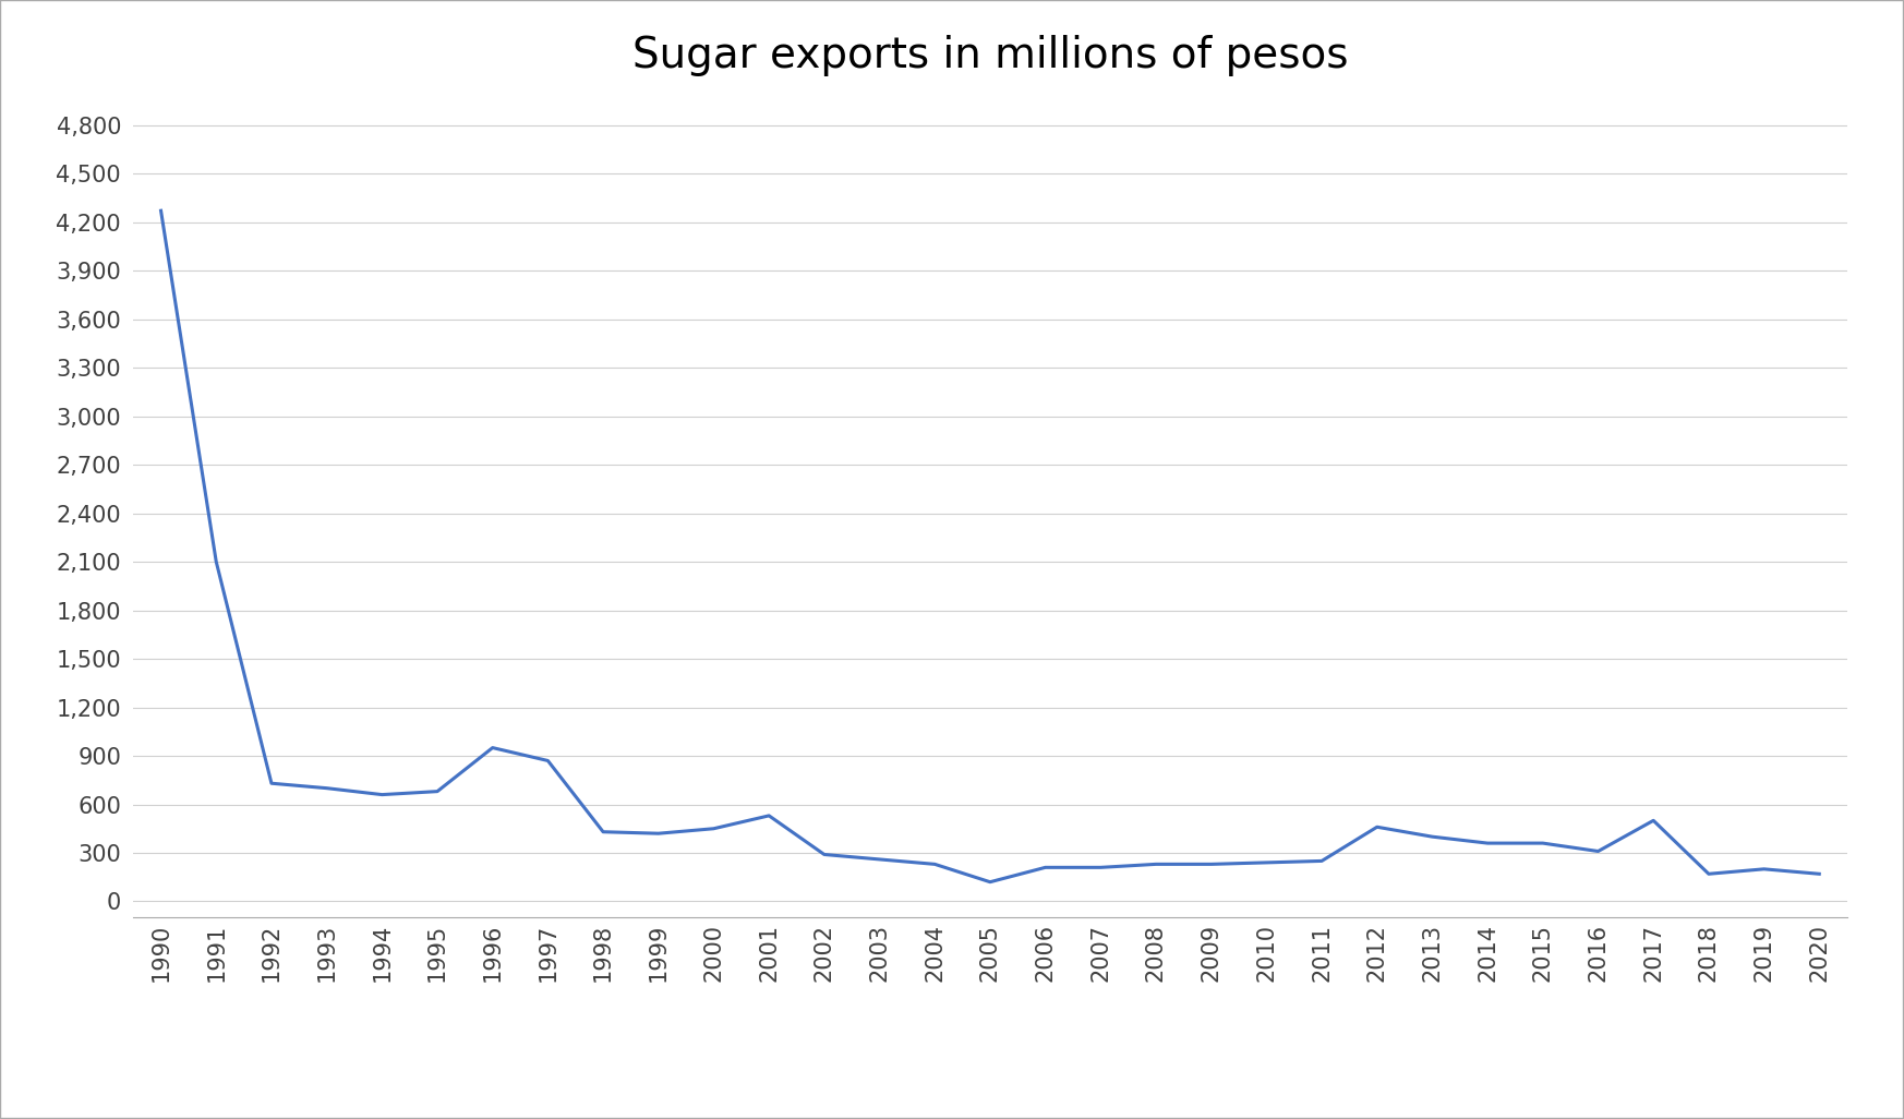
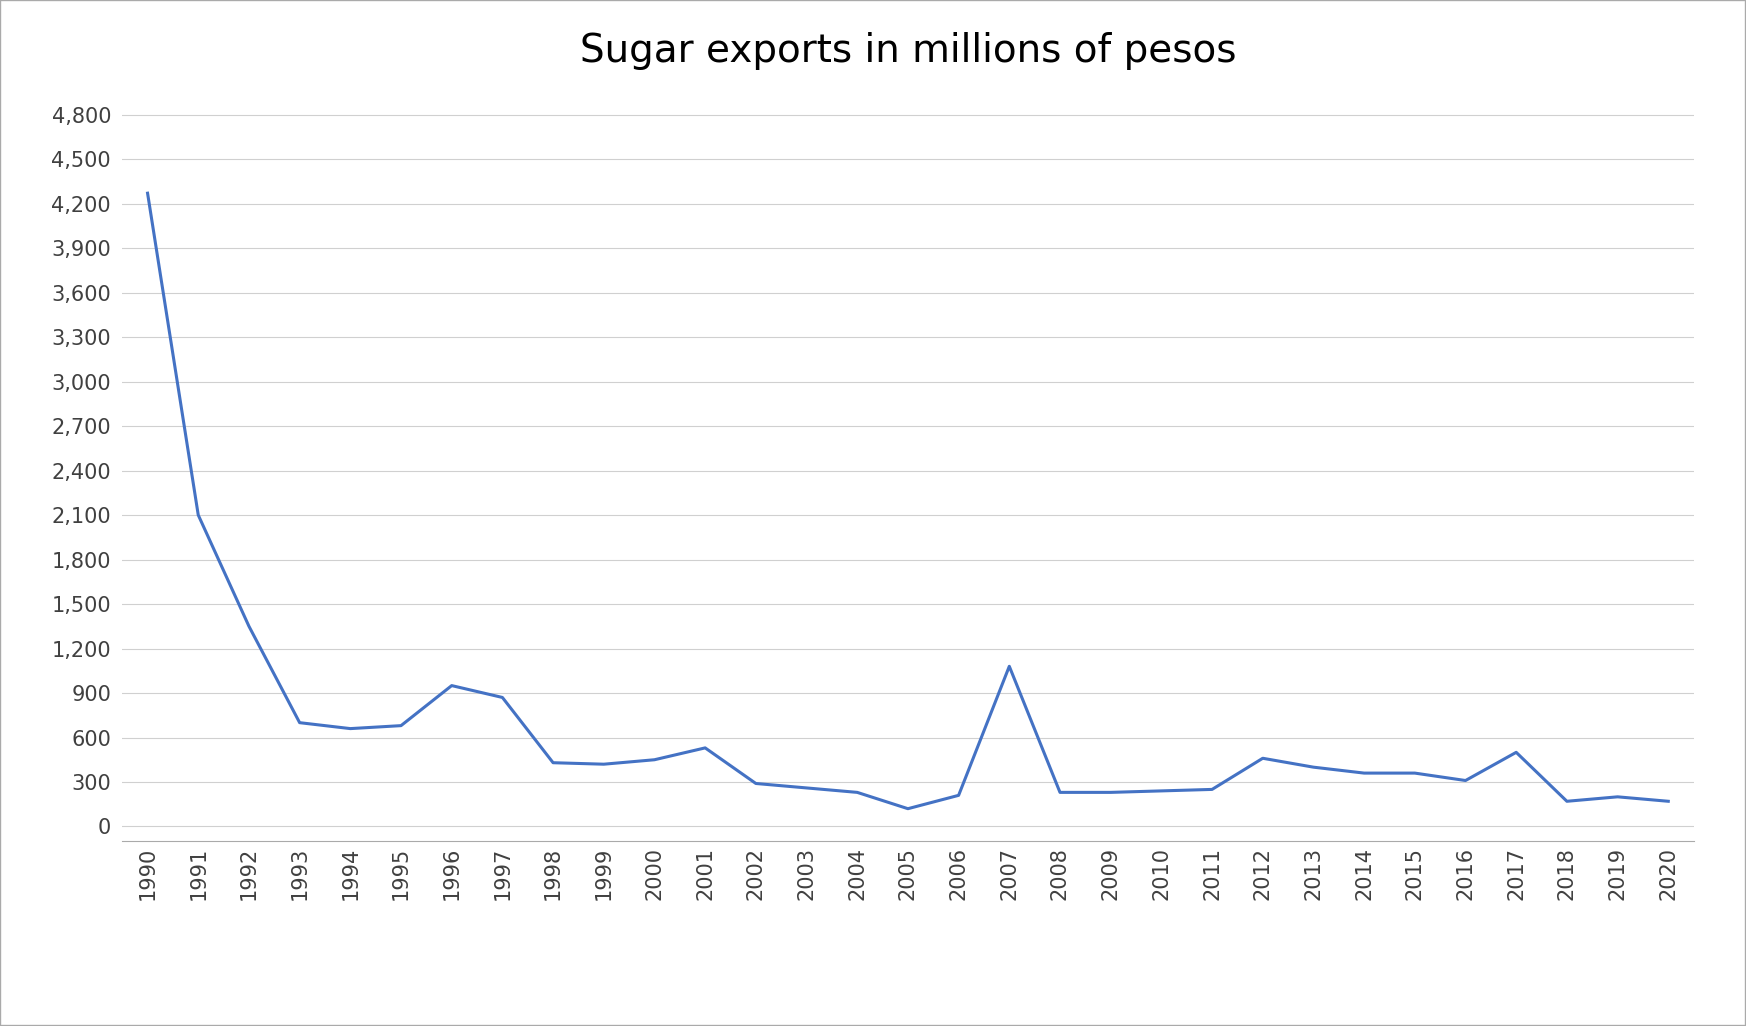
1992: 730 -> 1,350
2007: 210 -> 1,080
